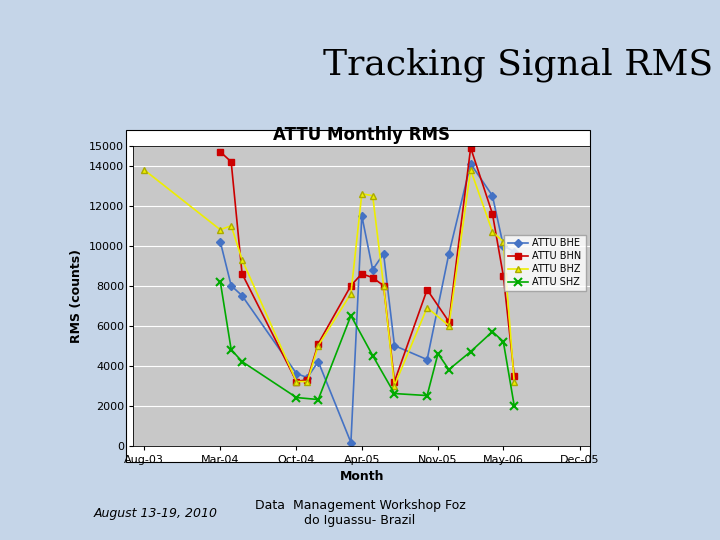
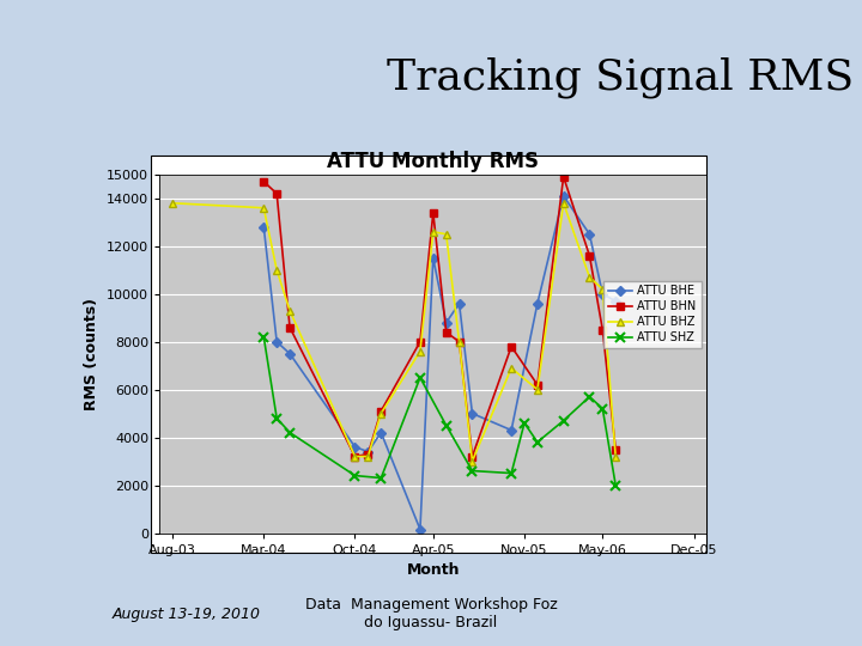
ATTU BHE/Mar-04: 10200 -> 12800
ATTU BHZ/Mar-04: 10800 -> 13600
ATTU BHN/Apr-05: 8600 -> 13400
